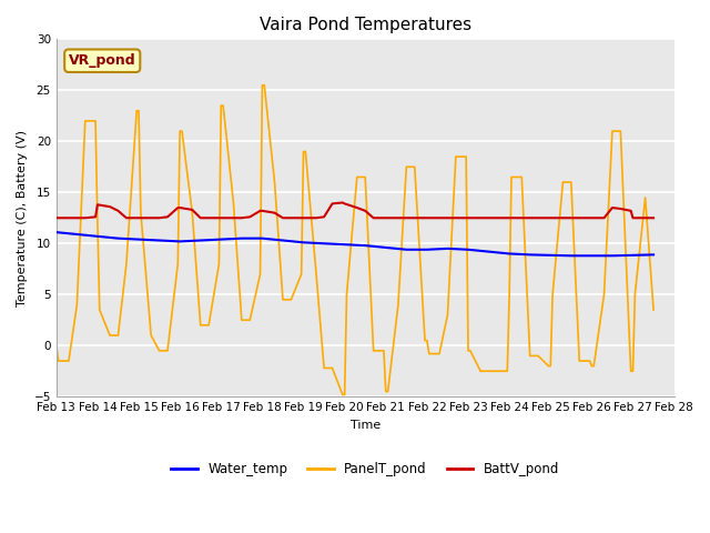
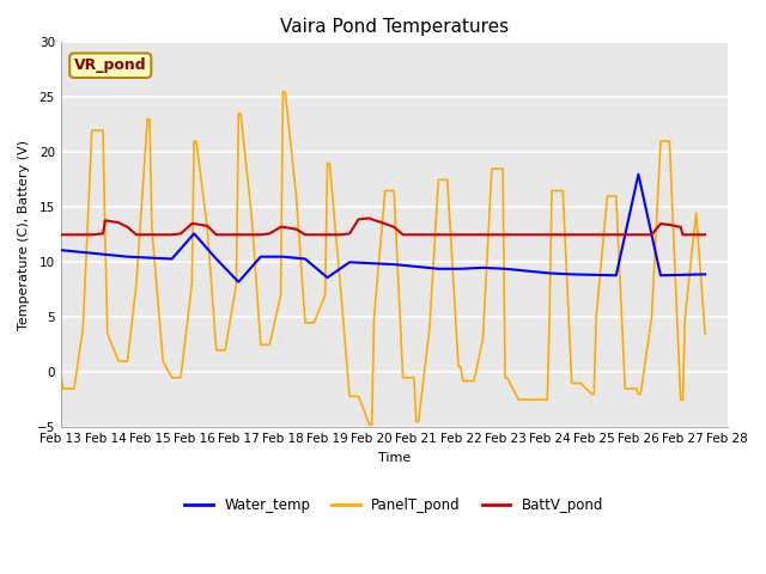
Water_temp/Feb 16: 10.2 -> 12.6
Water_temp/Feb 17: 10.4 -> 8.2
Water_temp/Feb 19: 10.1 -> 8.6
Water_temp/Feb 26: 8.8 -> 18.0
